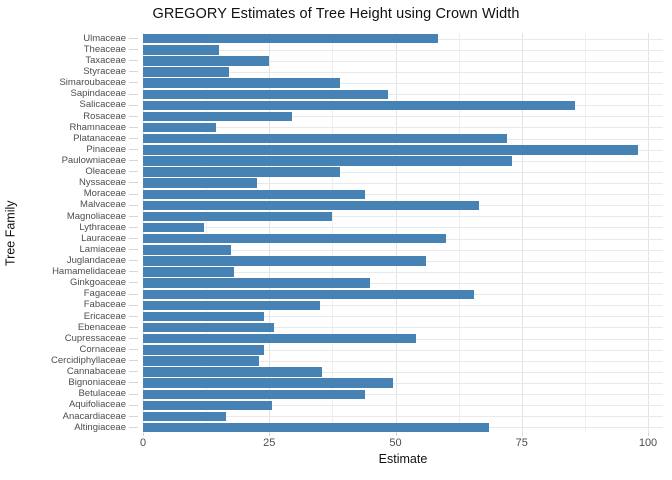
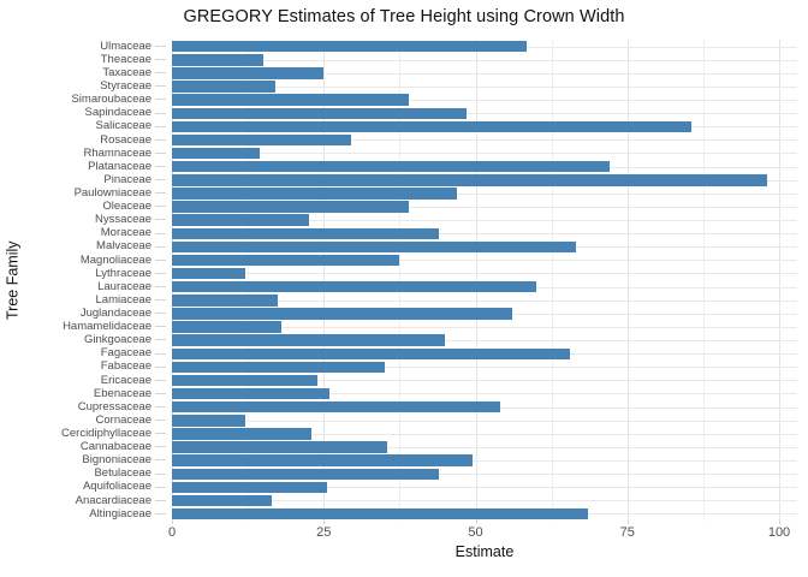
Paulowniaceae: 73 -> 47
Cornaceae: 24 -> 12
